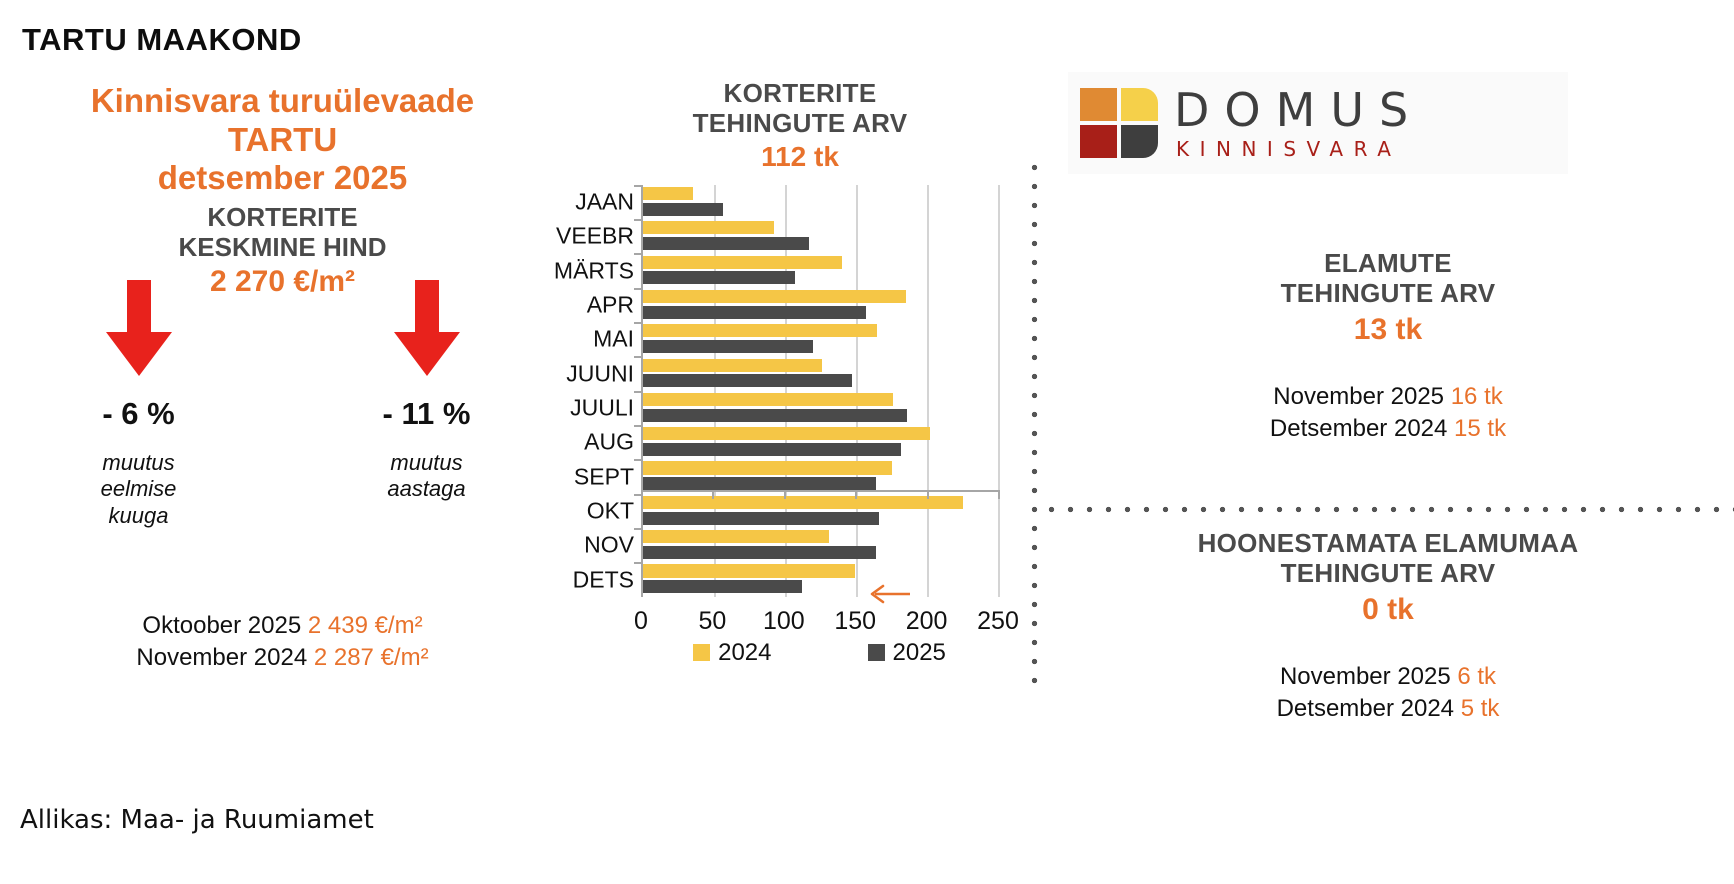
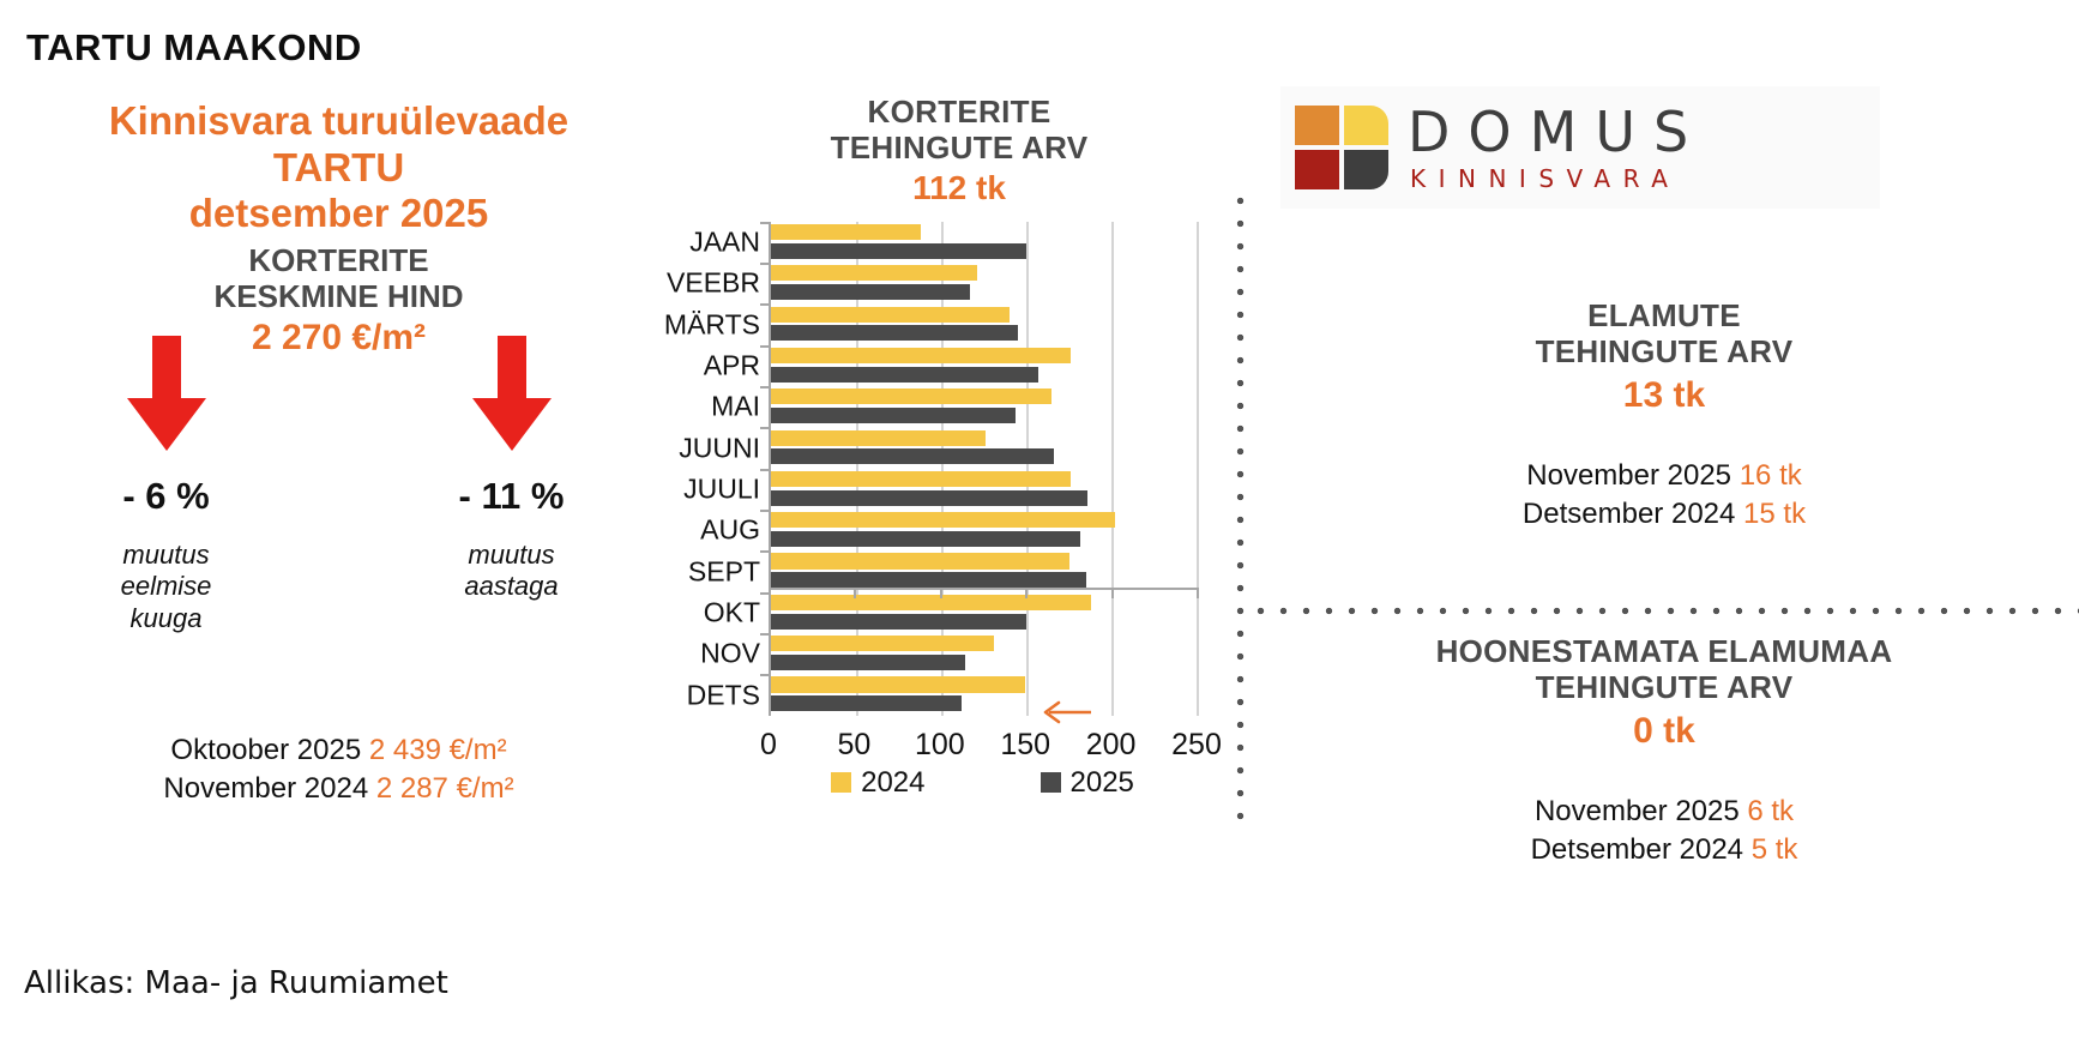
2024/JAAN: 35 -> 88
2025/JAAN: 56 -> 150
2024/VEEBR: 92 -> 121
2025/MÄRTS: 107 -> 145
2024/APR: 185 -> 176
2025/MAI: 120 -> 144
2025/JUUNI: 147 -> 166
2025/SEPT: 164 -> 185
2024/OKT: 225 -> 188
2025/OKT: 166 -> 150
2025/NOV: 164 -> 114
